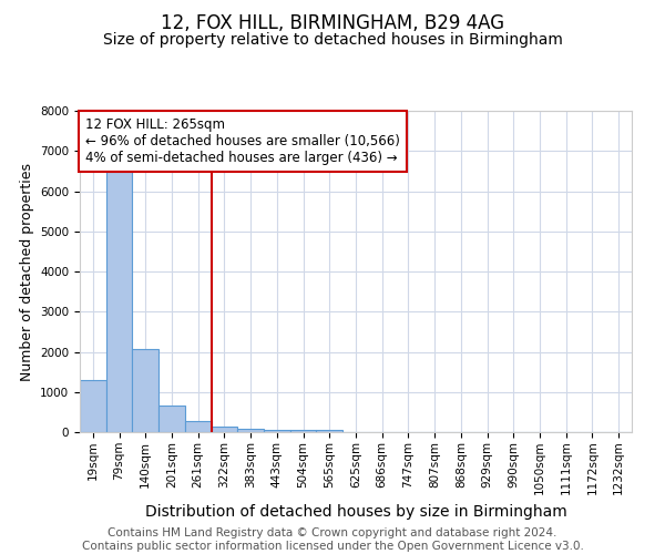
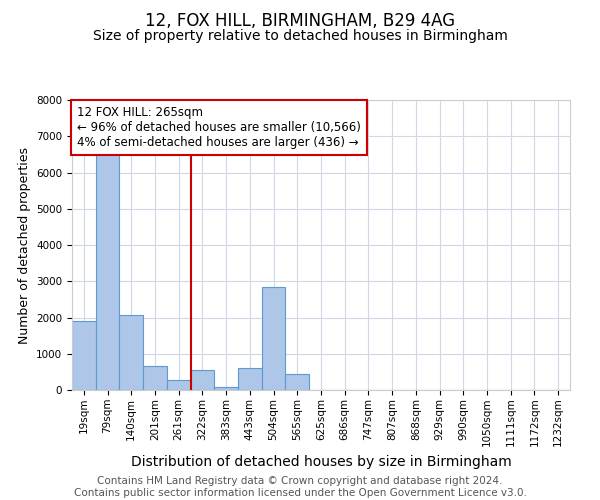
19sqm: 1300 -> 1900
322sqm: 150 -> 550
443sqm: 60 -> 600
504sqm: 40 -> 2850
565sqm: 60 -> 450
